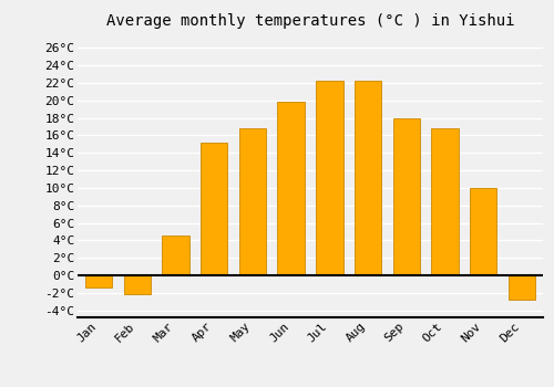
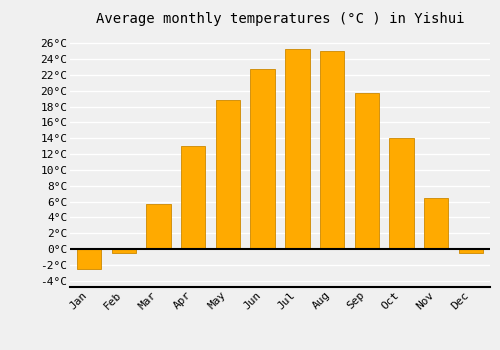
Jan: -1.4°C -> -2.5°C
Feb: -2.2°C -> -0.5°C
Mar: 4.6°C -> 5.7°C
Apr: 15.2°C -> 13.0°C
May: 16.8°C -> 18.8°C
Jun: 19.8°C -> 22.8°C
Jul: 22.2°C -> 25.3°C
Aug: 22.2°C -> 25.0°C
Sep: 18.0°C -> 19.7°C
Oct: 16.8°C -> 14.0°C
Nov: 10.0°C -> 6.5°C
Dec: -2.8°C -> -0.5°C
